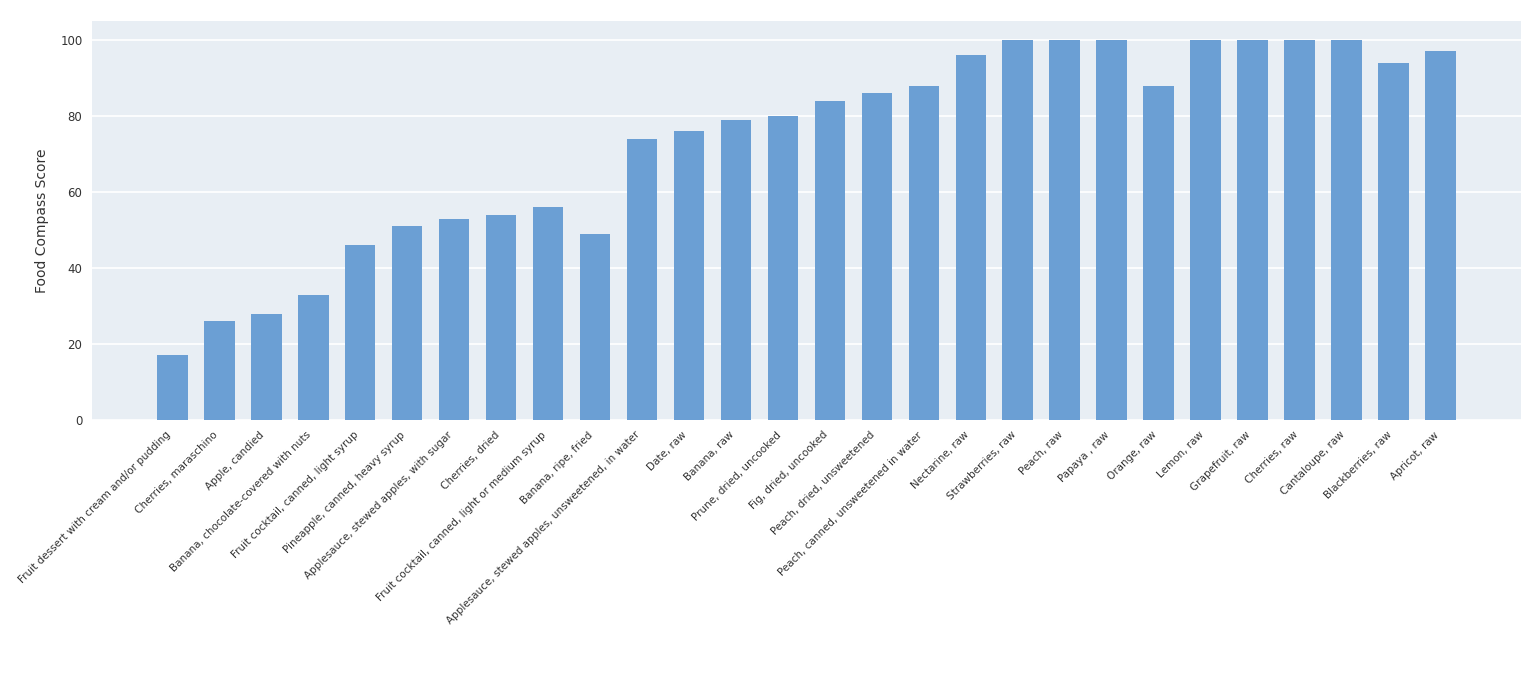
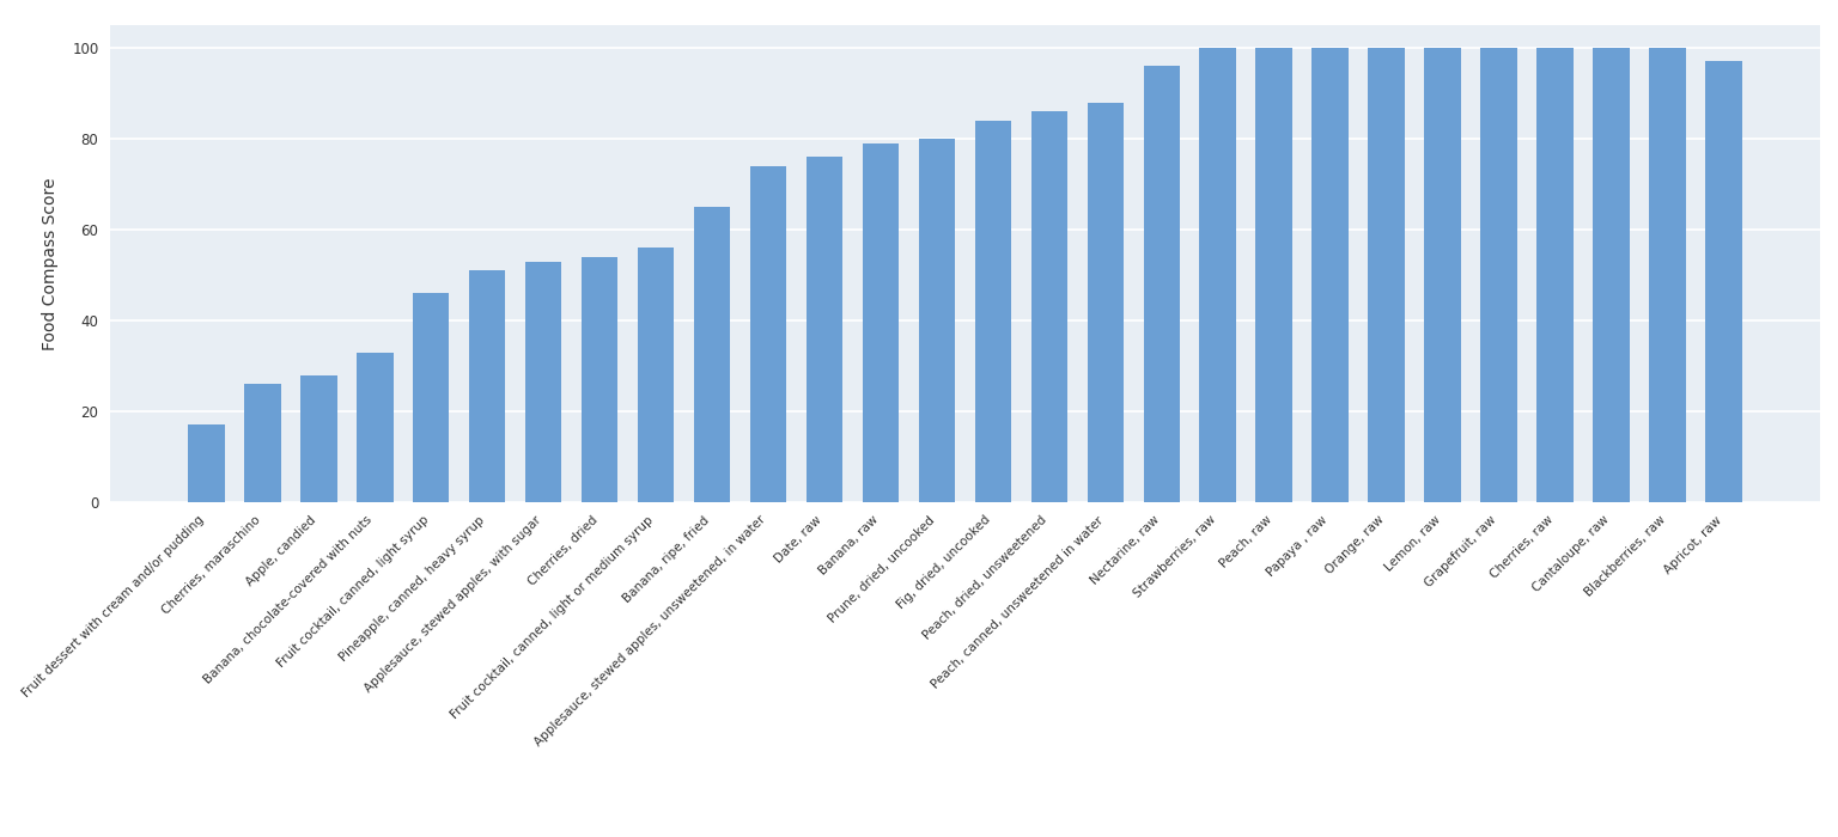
Banana, ripe, fried: 49 -> 65
Orange, raw: 88 -> 100
Blackberries, raw: 94 -> 100
